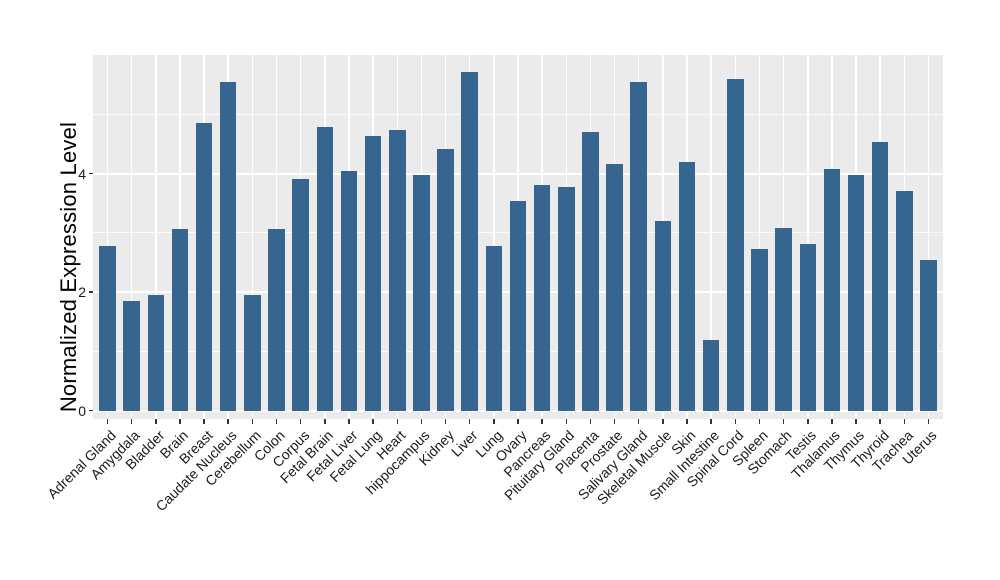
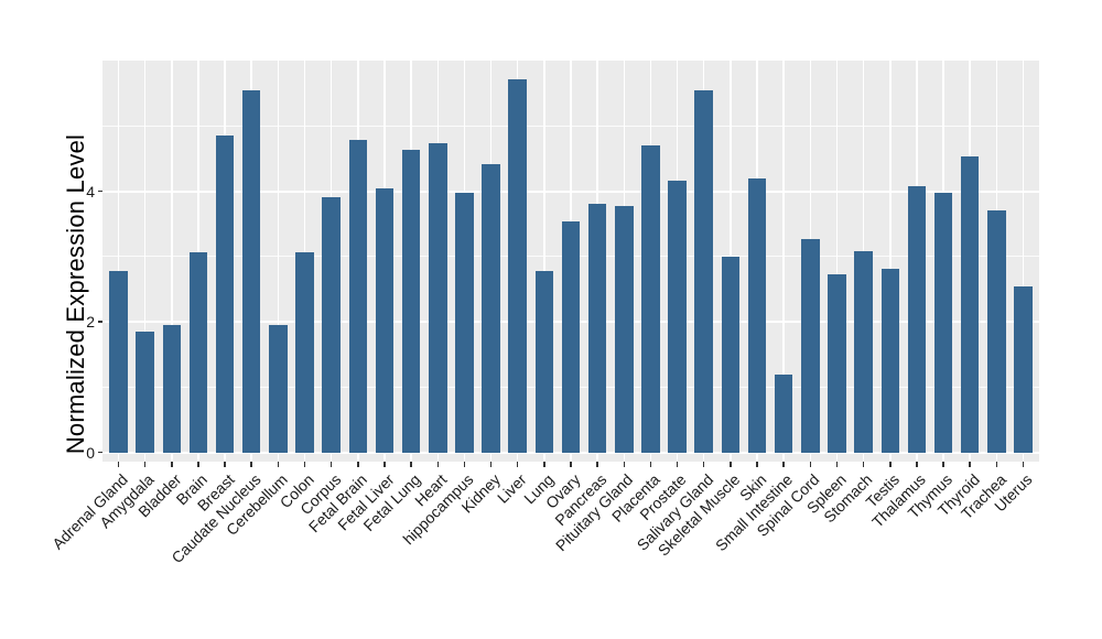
Skeletal Muscle: 3.2 -> 3.0
Spinal Cord: 5.6 -> 3.3
